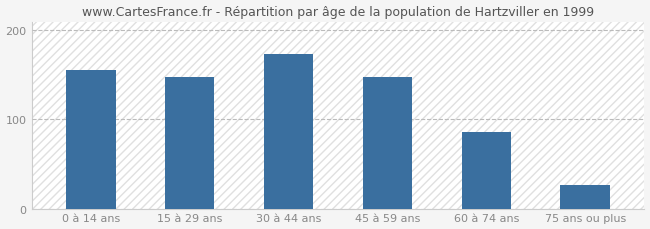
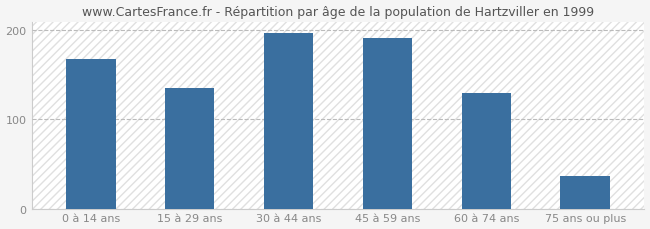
0 à 14 ans: 156 -> 168
15 à 29 ans: 148 -> 135
30 à 44 ans: 174 -> 197
45 à 59 ans: 148 -> 191
60 à 74 ans: 86 -> 130
75 ans ou plus: 26 -> 37
